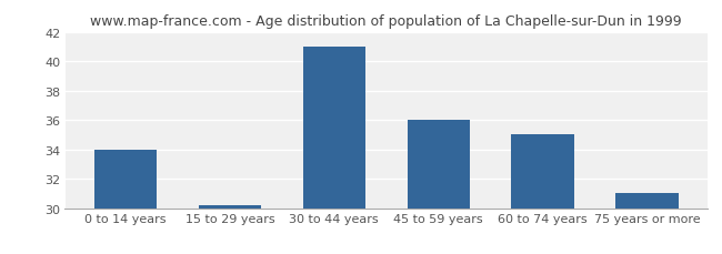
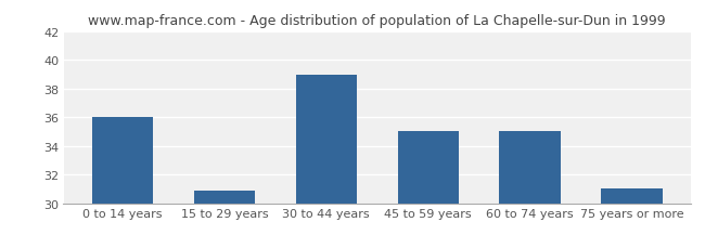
0 to 14 years: 34.0 -> 36.0
15 to 29 years: 30.2 -> 30.9
30 to 44 years: 41.0 -> 39.0
45 to 59 years: 36.0 -> 35.0
